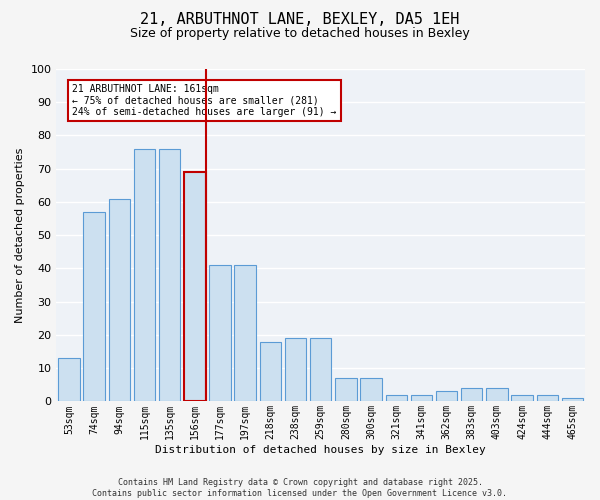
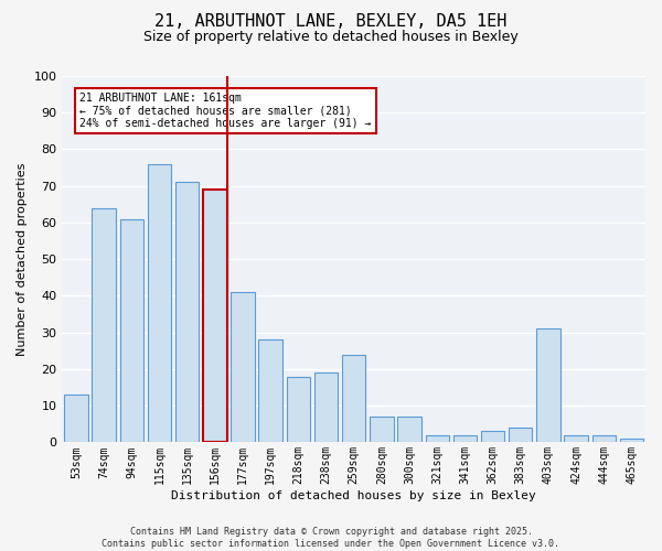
74sqm: 57 -> 64
135sqm: 76 -> 71
197sqm: 41 -> 28
259sqm: 19 -> 24
403sqm: 4 -> 31
